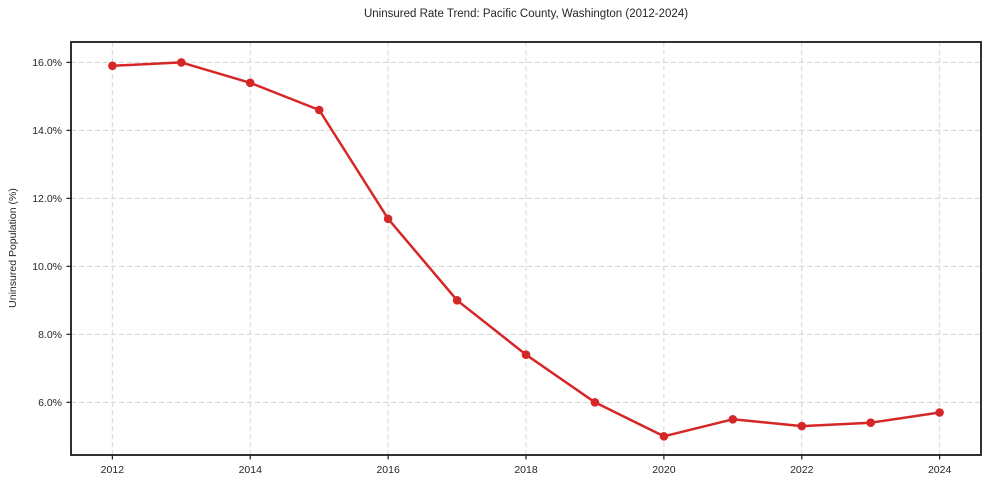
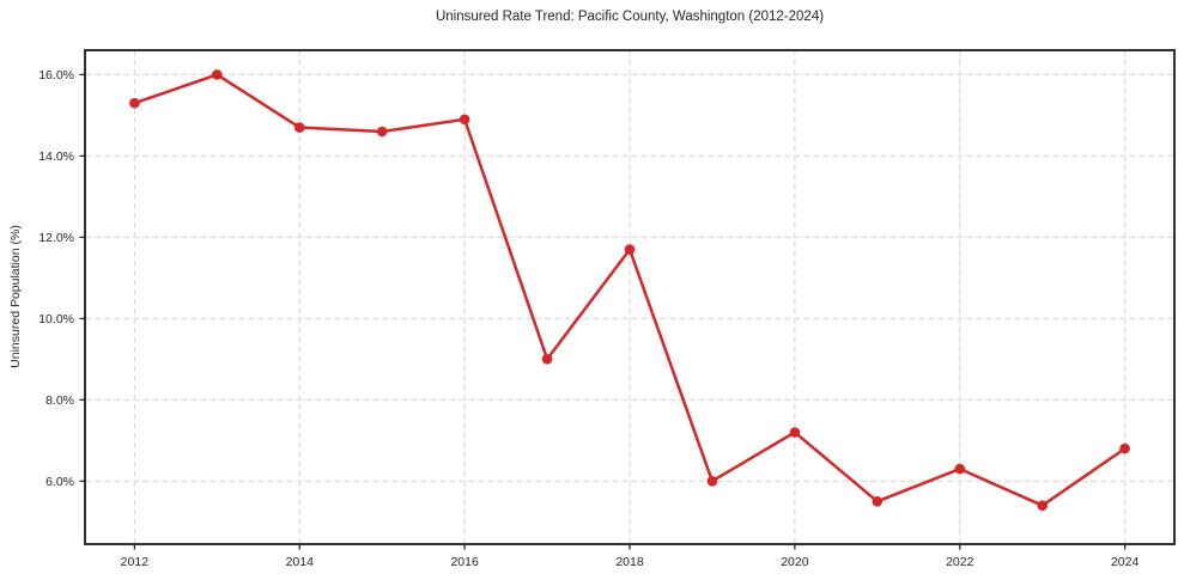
2012: 15.9% -> 15.3%
2014: 15.4% -> 14.7%
2016: 11.4% -> 14.9%
2018: 7.4% -> 11.7%
2020: 5.0% -> 7.2%
2022: 5.3% -> 6.3%
2024: 5.7% -> 6.8%
